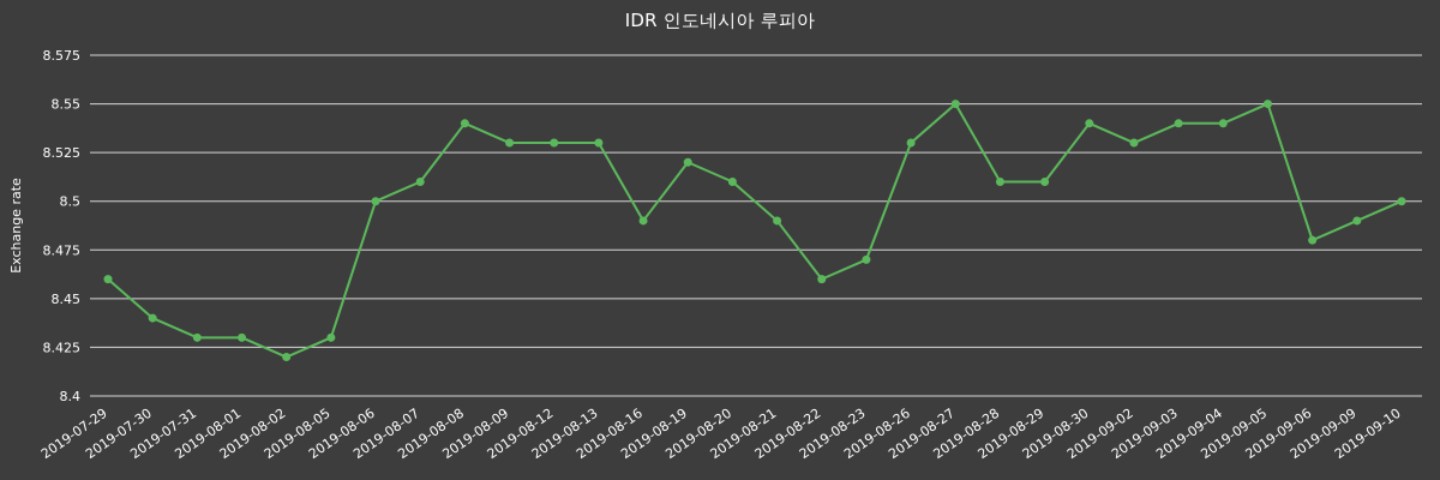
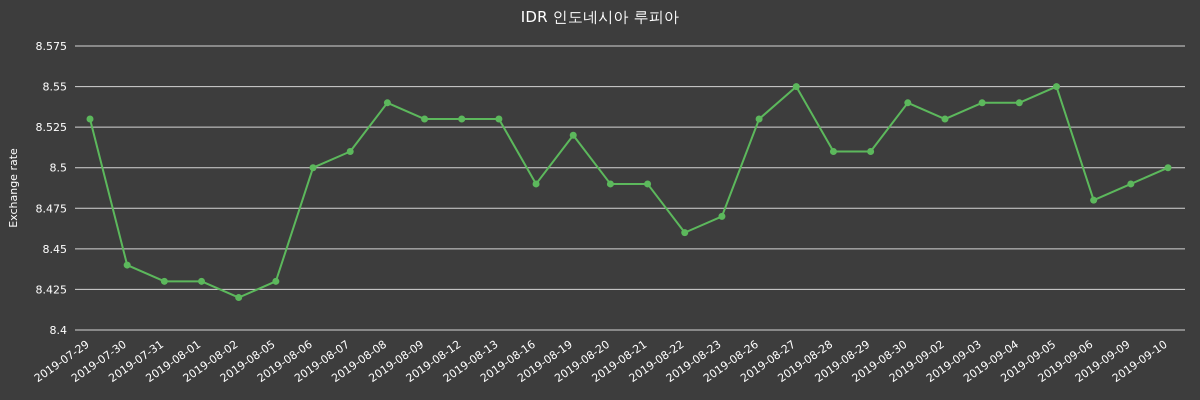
2019-07-29: 8.46 -> 8.53
2019-08-20: 8.51 -> 8.49
